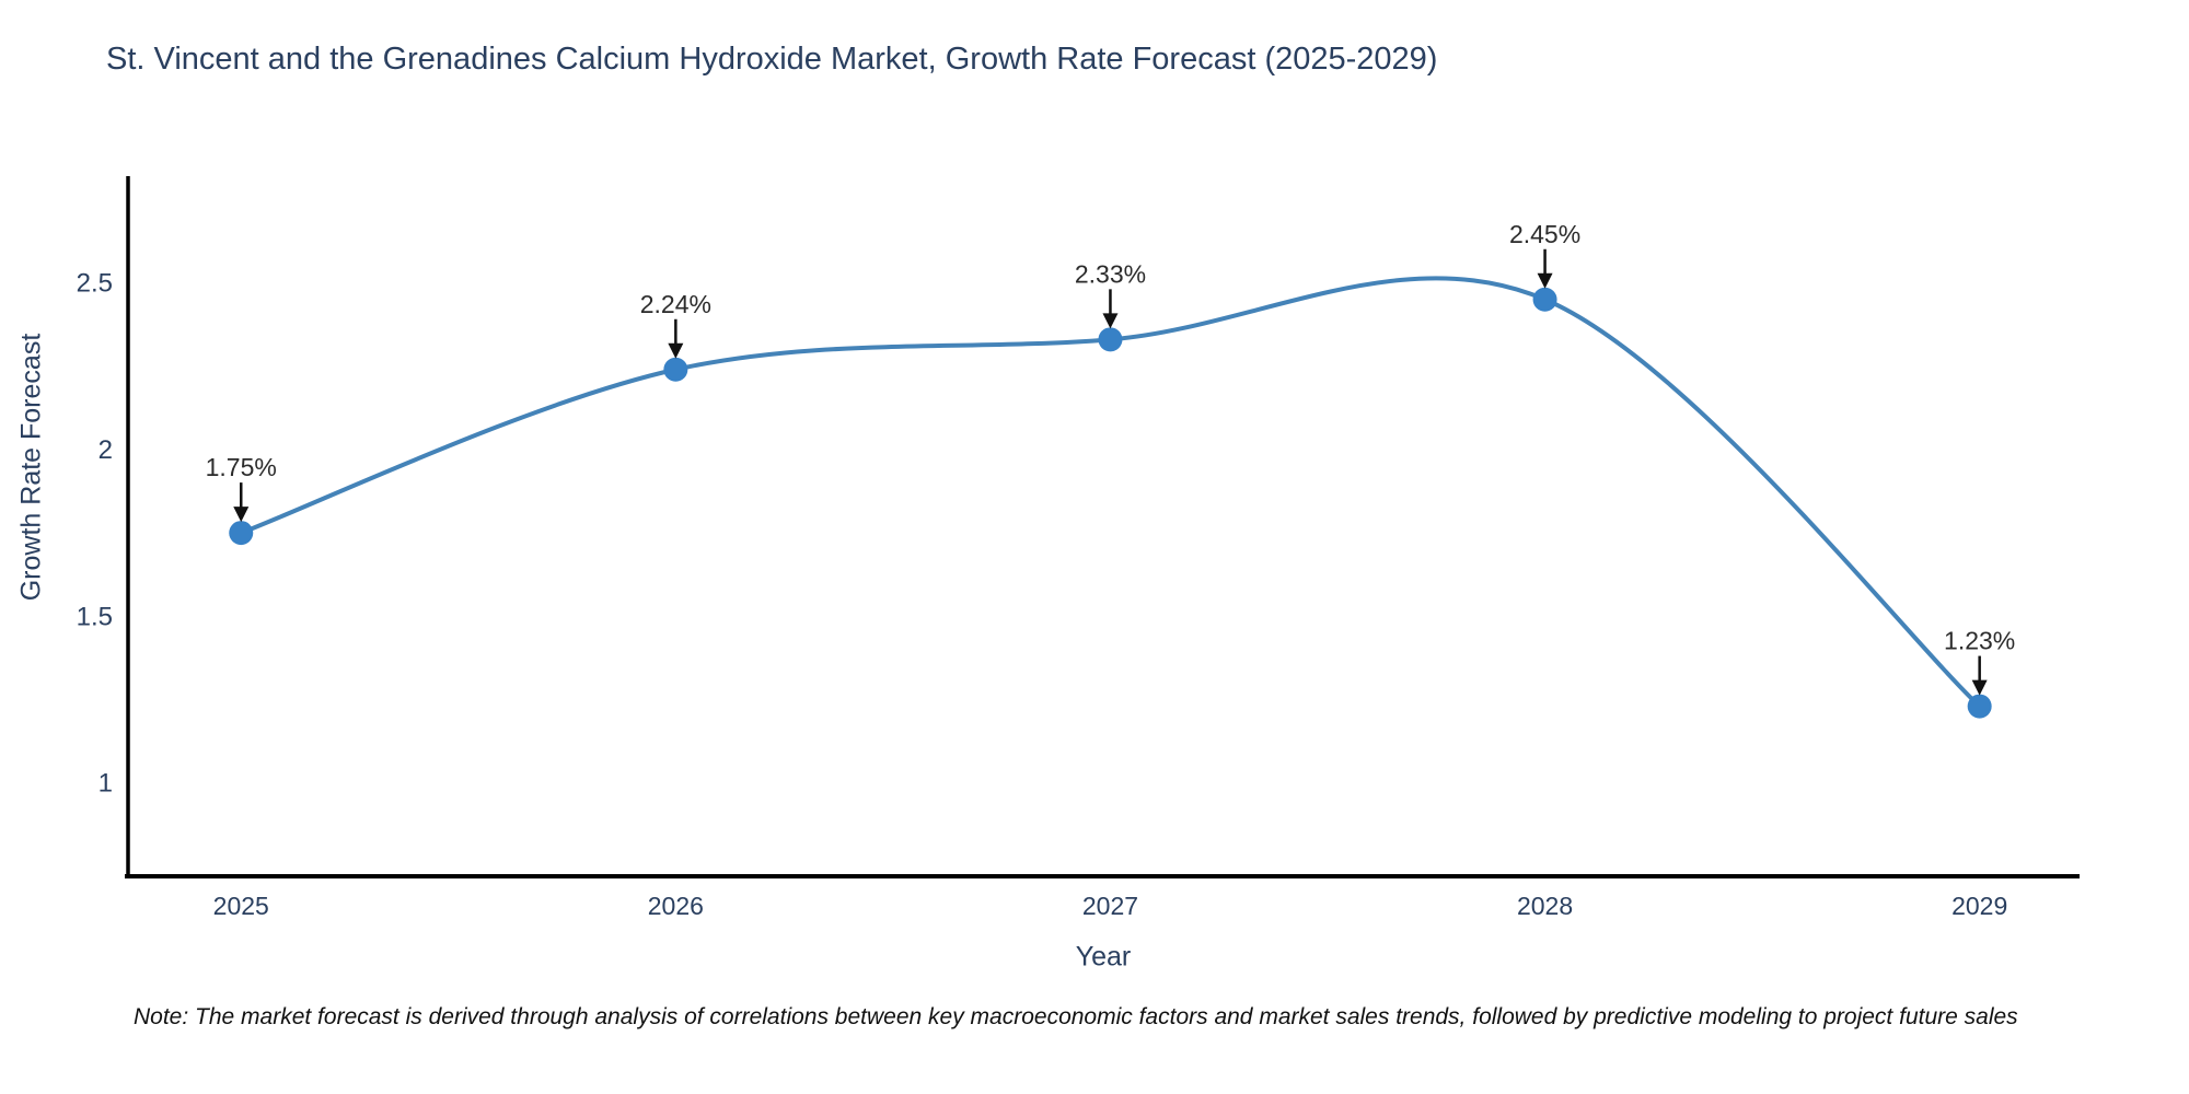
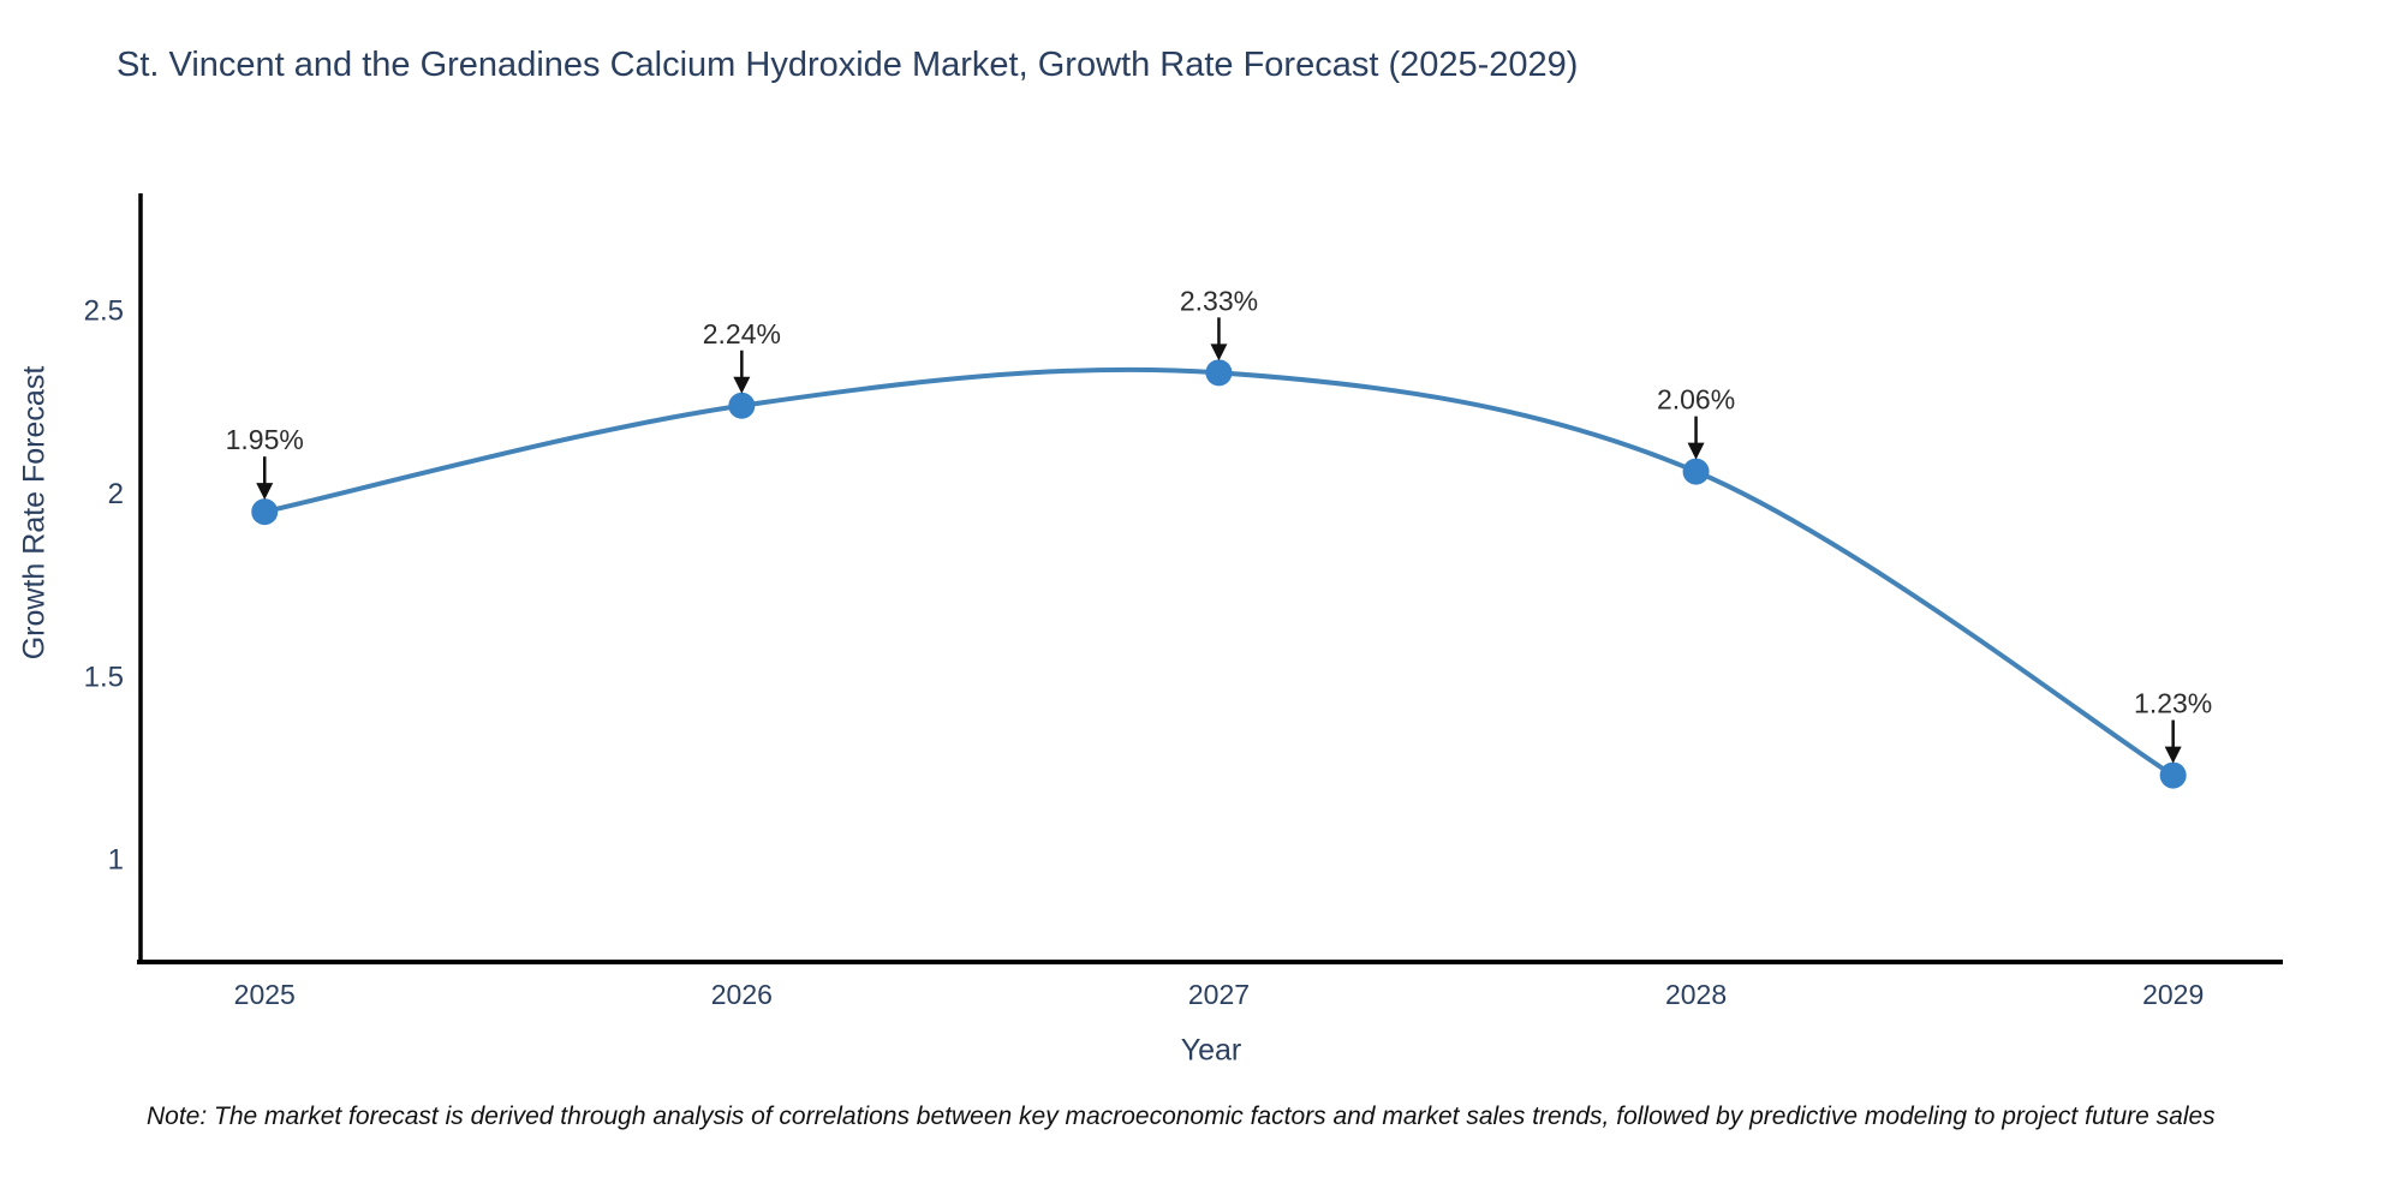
2025: 1.75% -> 1.95%
2028: 2.45% -> 2.06%
